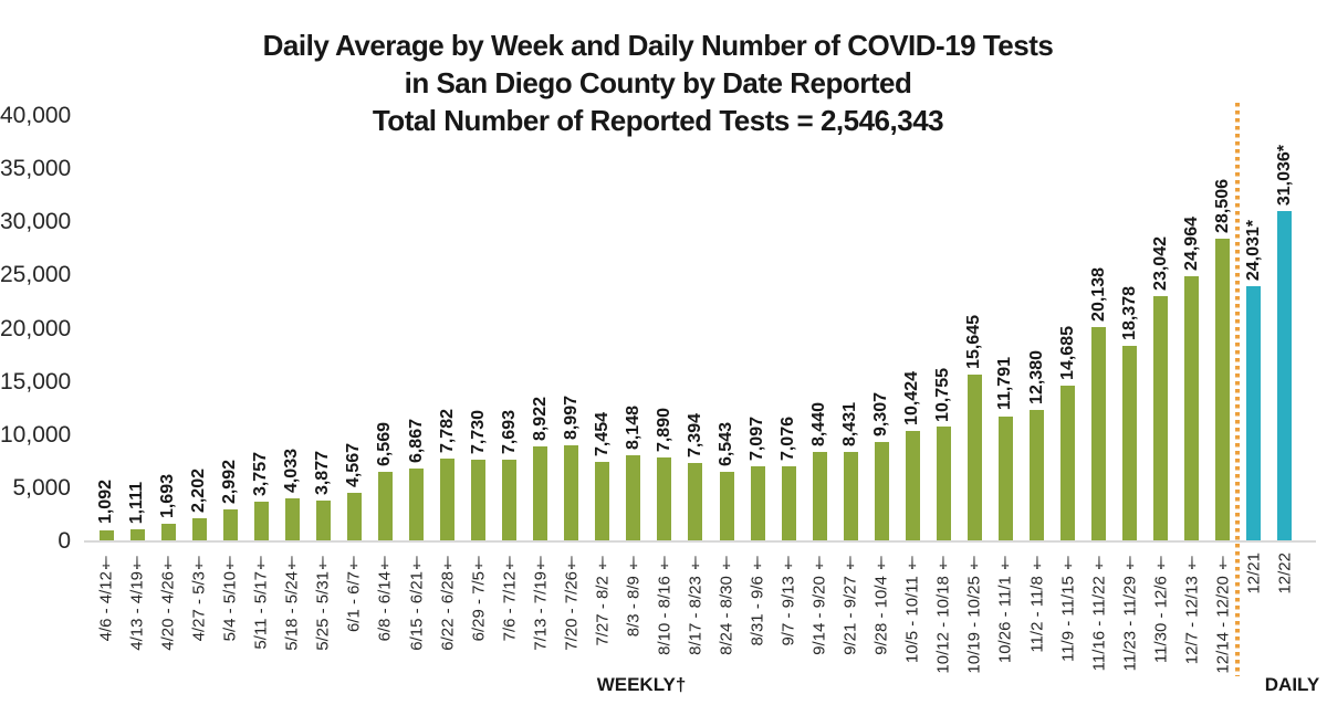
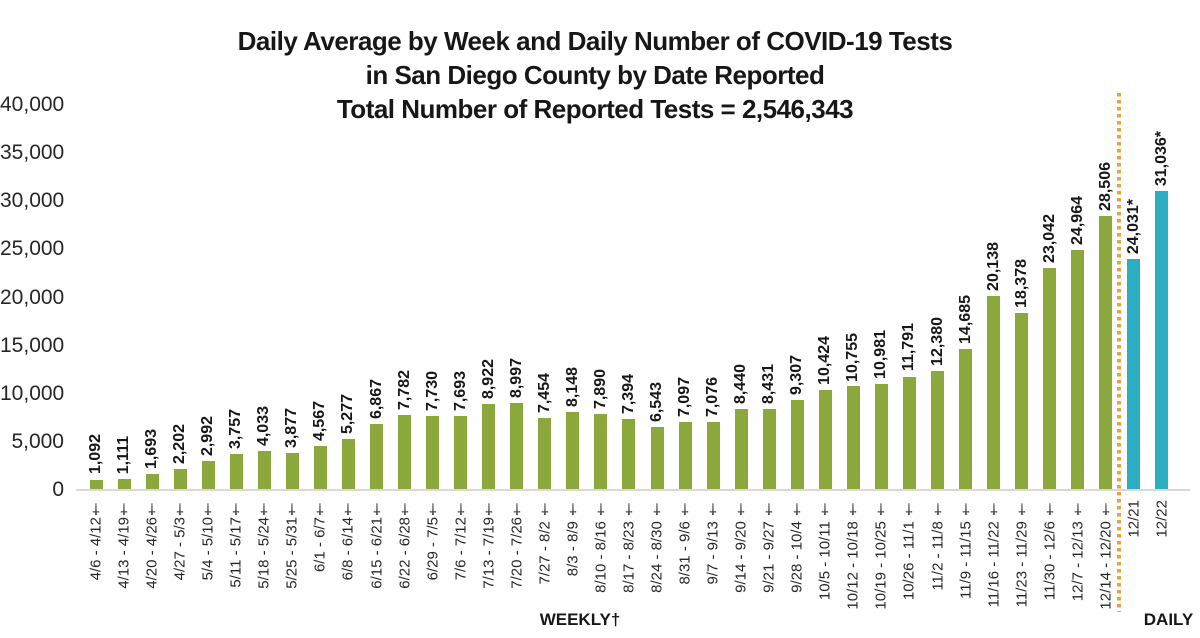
6/8 - 6/14†: 6,569 -> 5,277
10/19 - 10/25 †: 15,645 -> 10,981
